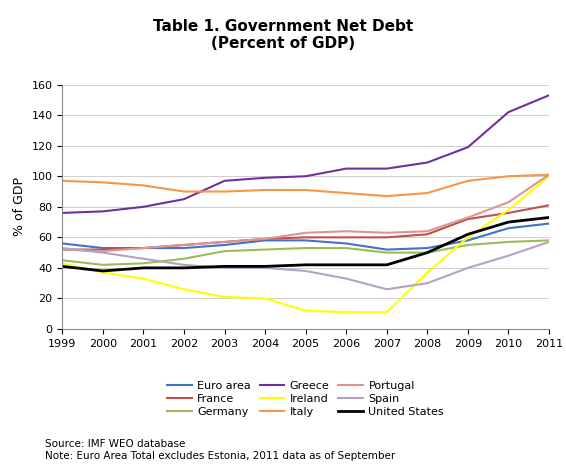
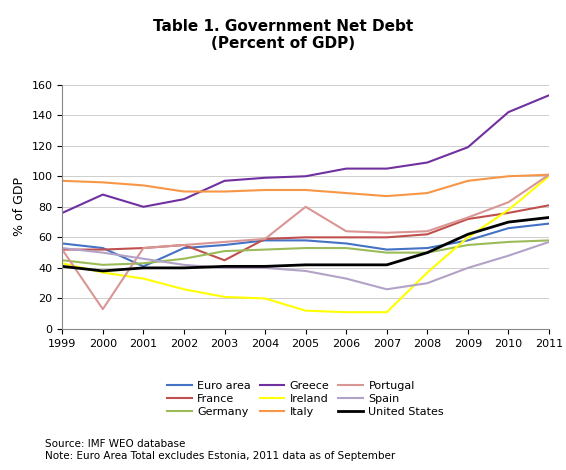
Greece/2000: 77 -> 88
Portugal/2000: 51 -> 13
Euro area/2001: 53 -> 41
France/2003: 57 -> 45
Portugal/2005: 63 -> 80
